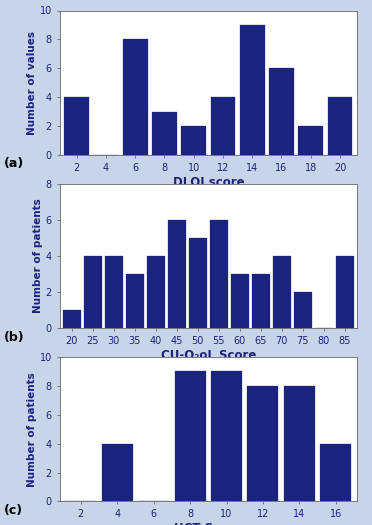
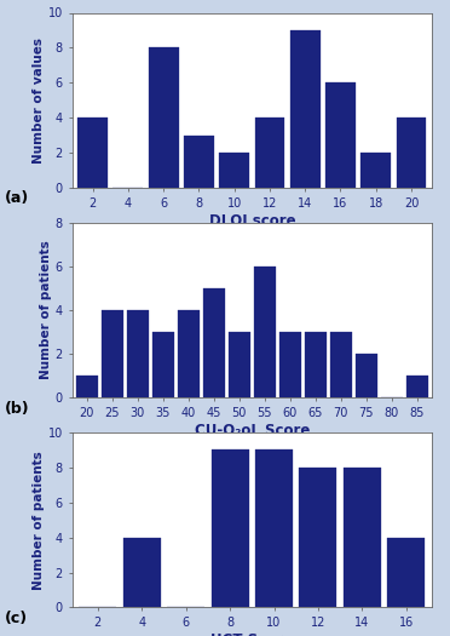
45: 6 -> 5
50: 5 -> 3
70: 4 -> 3
85: 4 -> 1
